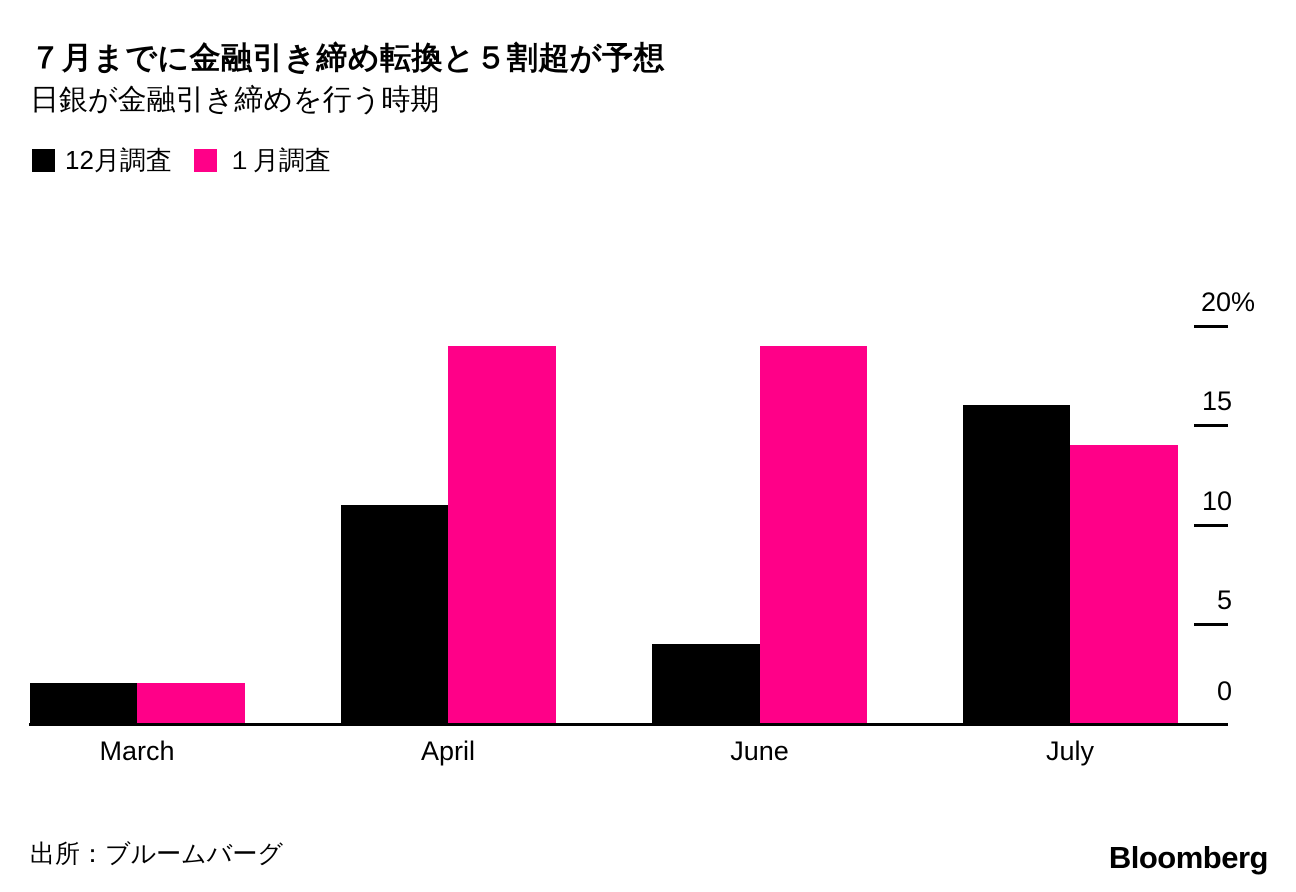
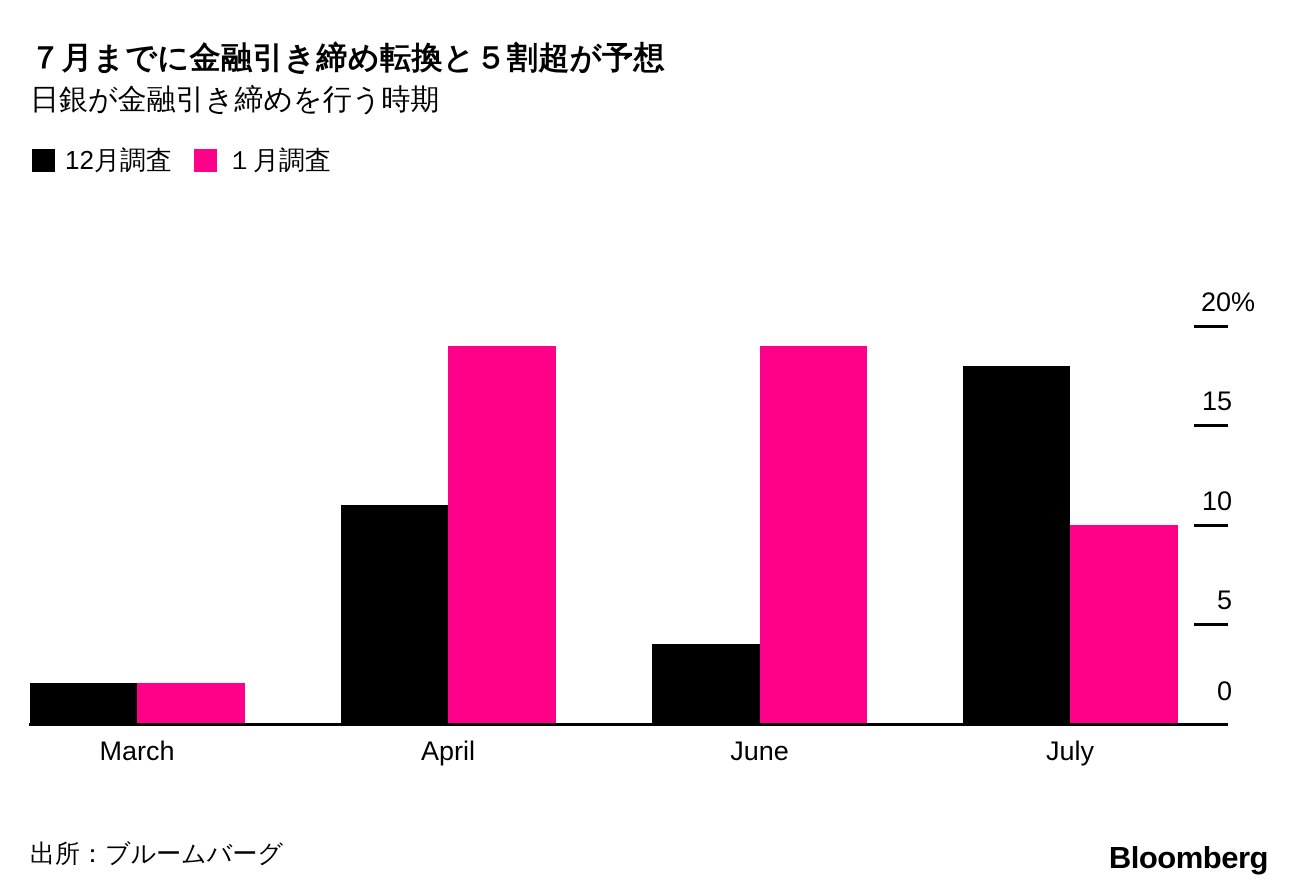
12月調査/July: 16% -> 18%
１月調査/July: 14% -> 10%
